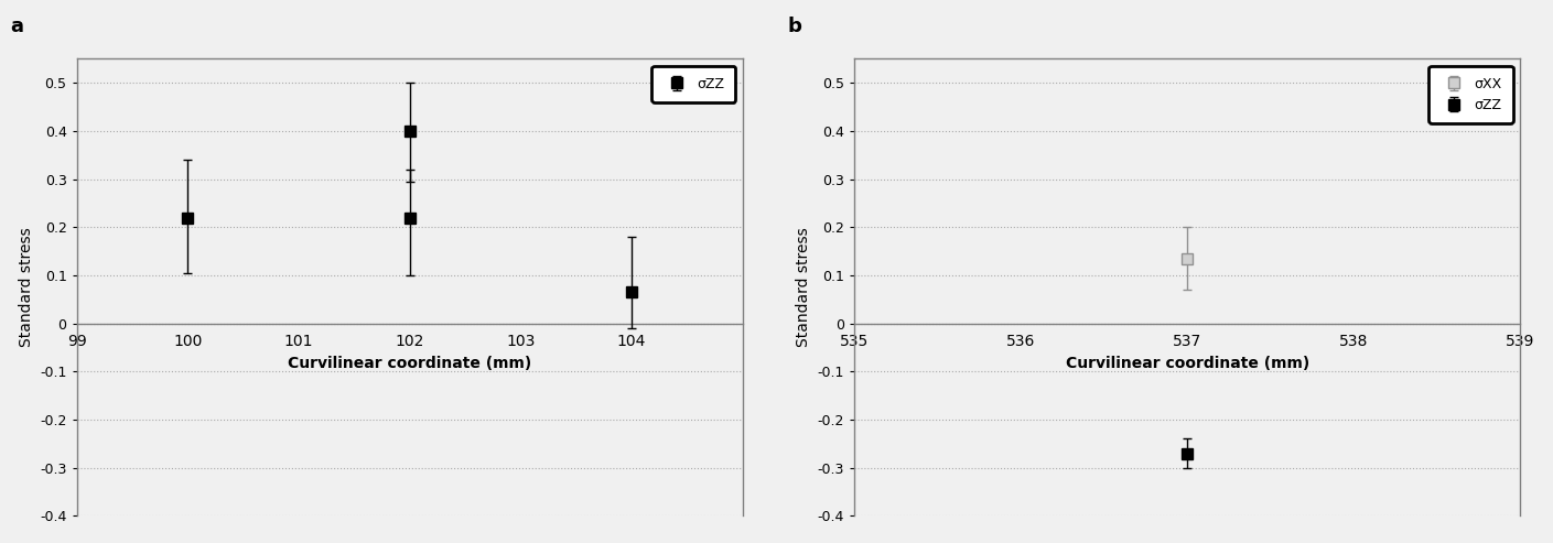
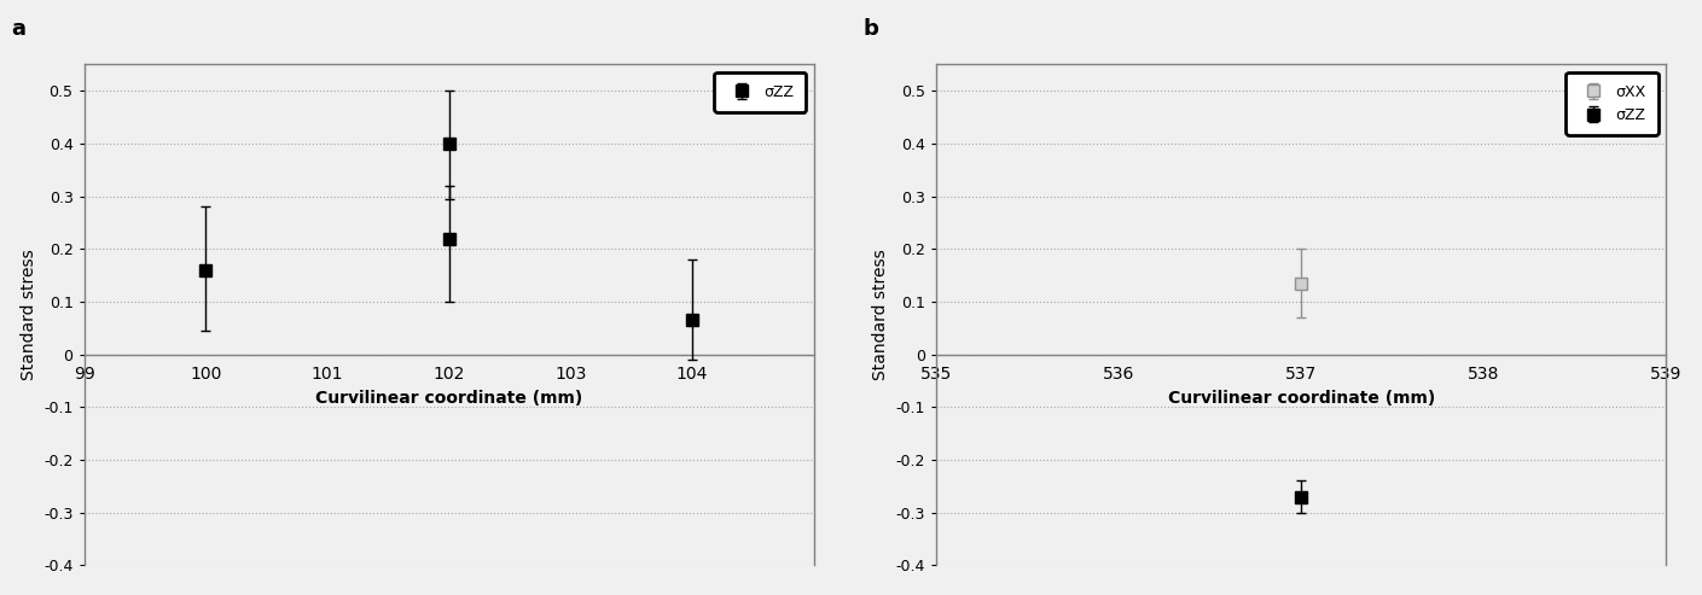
100: 0.220 -> 0.160
